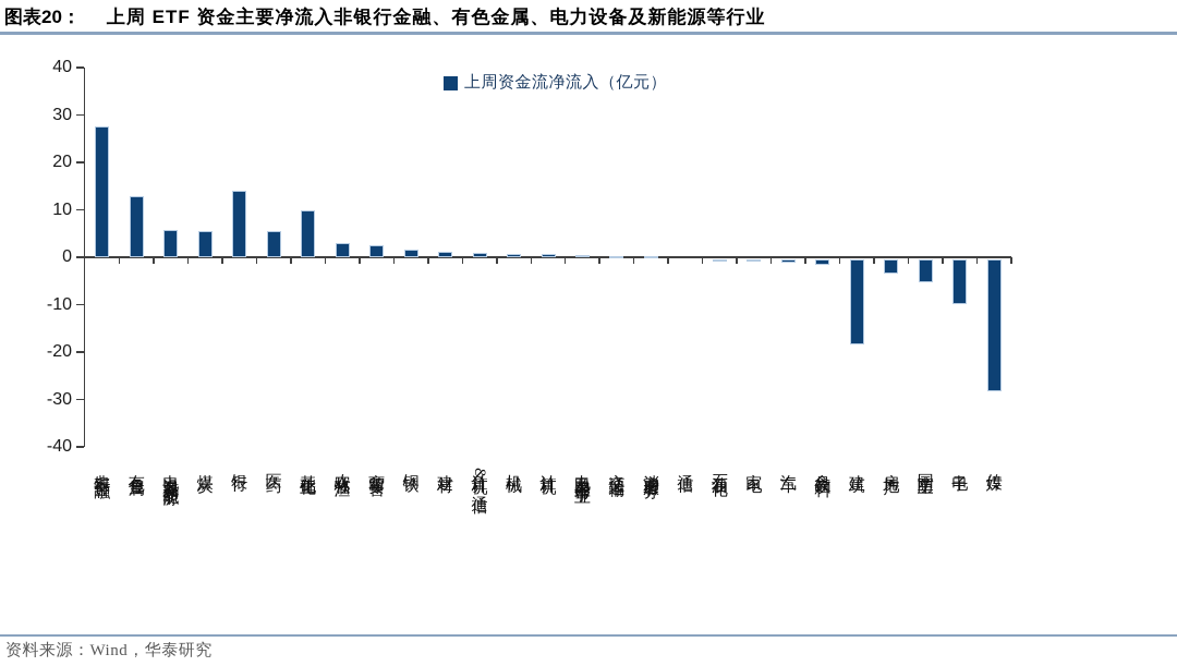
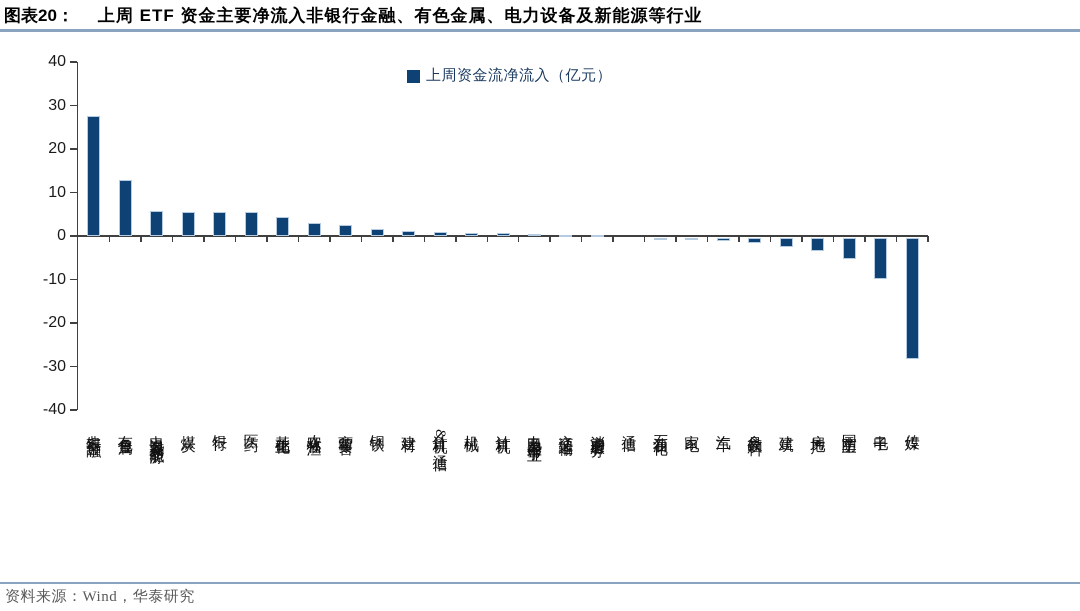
银行: 14 -> 6
基础化工: 10 -> 4
建筑: -18 -> -2
